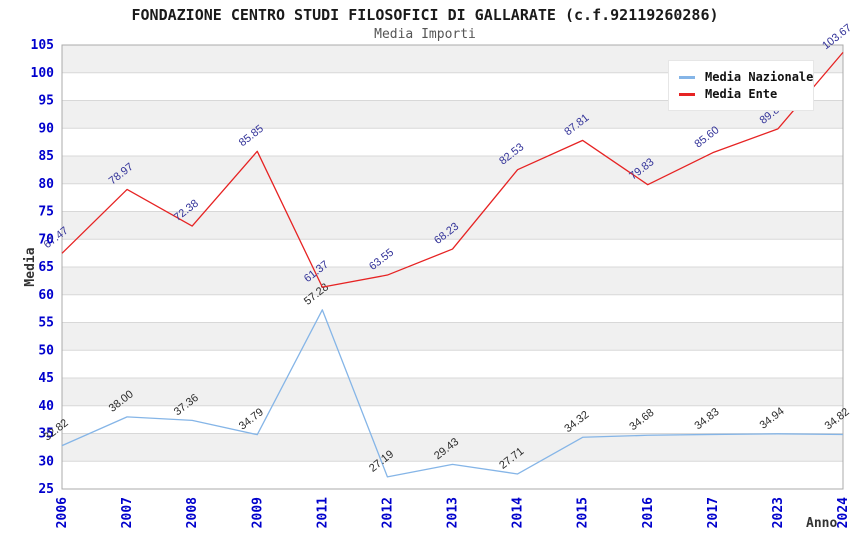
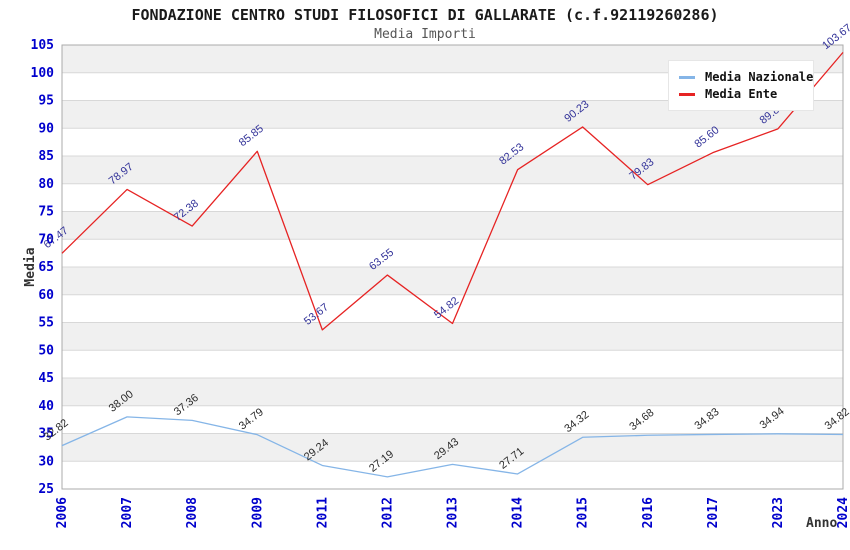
Media Nazionale/2011: 57.28 -> 29.24
Media Ente/2011: 61.37 -> 53.67
Media Ente/2013: 68.23 -> 54.82
Media Ente/2015: 87.81 -> 90.23
